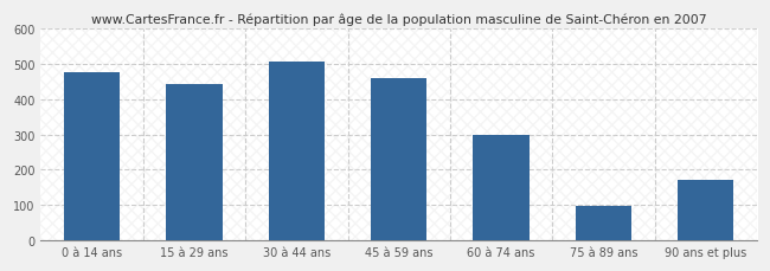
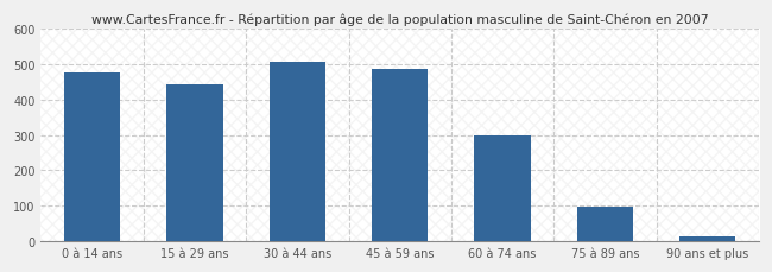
45 à 59 ans: 460 -> 488
90 ans et plus: 170 -> 15
